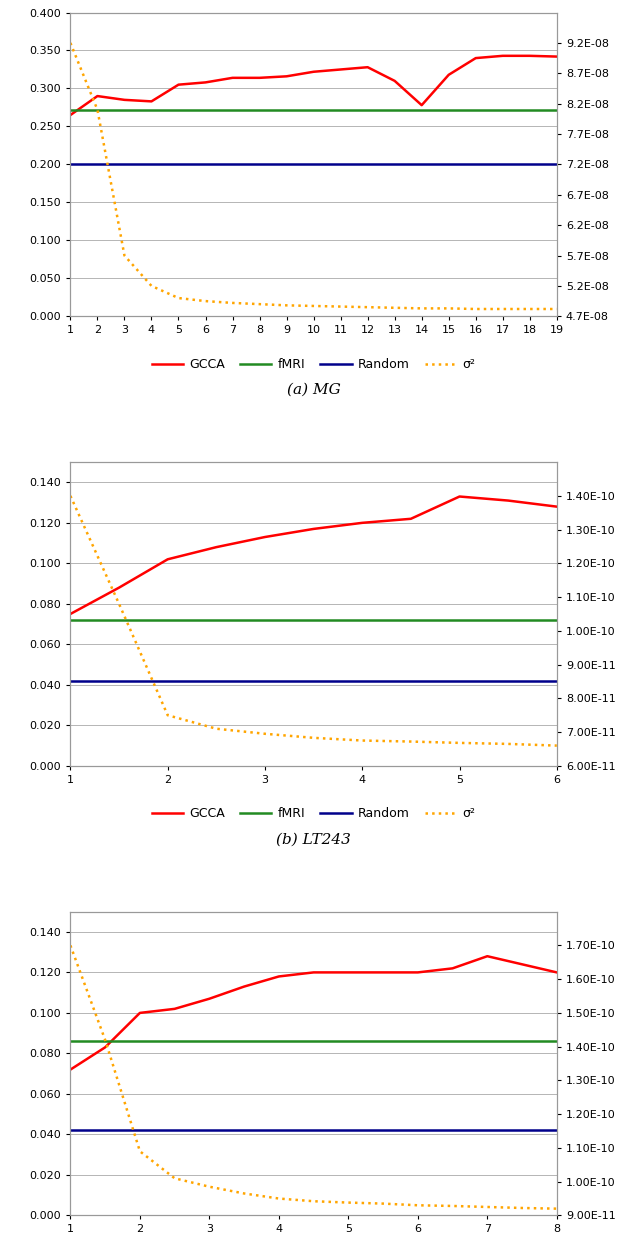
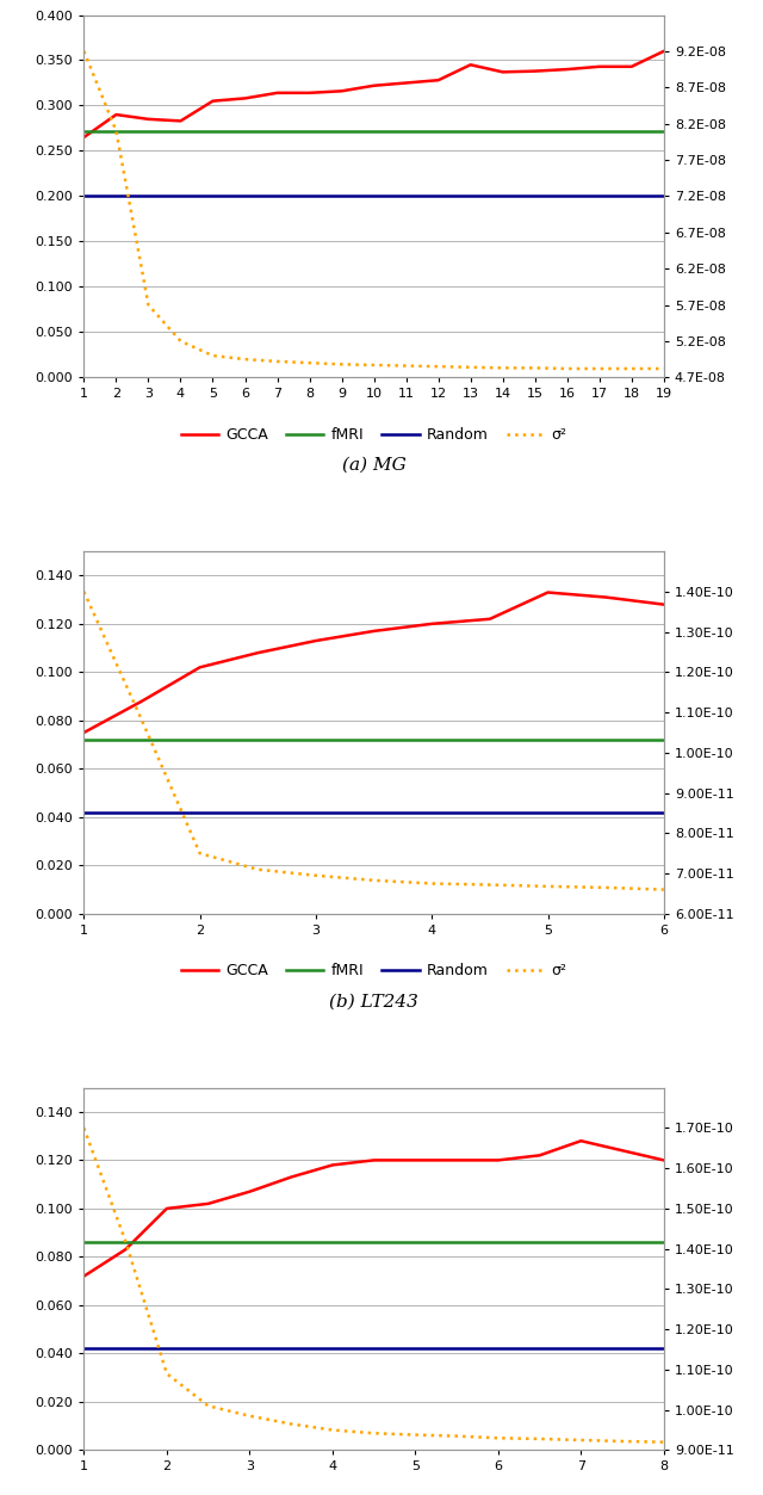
GCCA/13: 0.310 -> 0.345
GCCA/14: 0.278 -> 0.337
GCCA/15: 0.318 -> 0.338
GCCA/19: 0.342 -> 0.360
